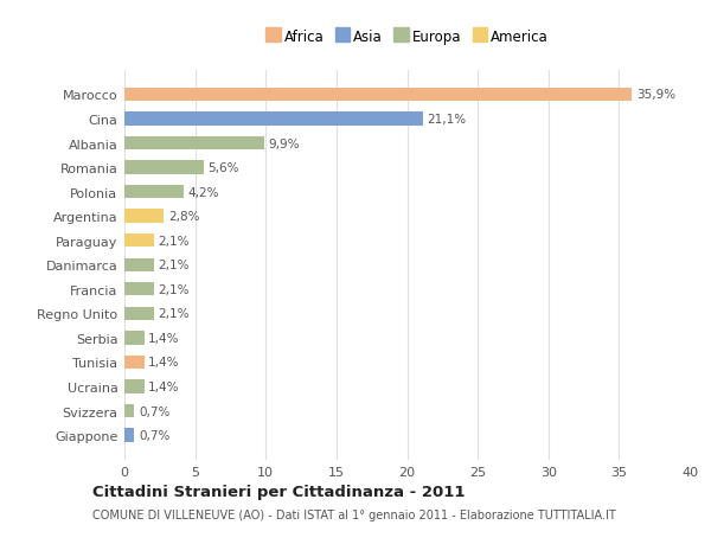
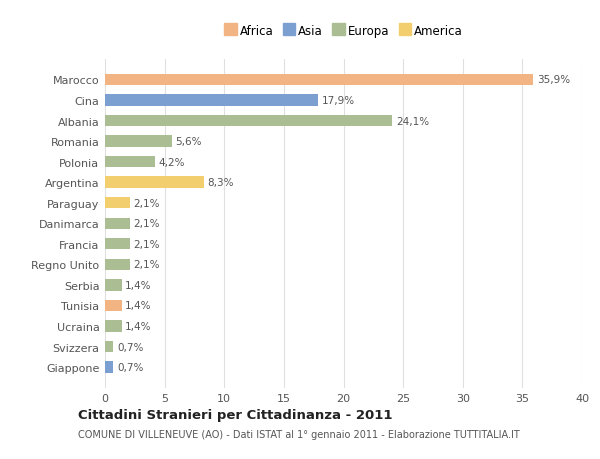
Cina: 21,1% -> 17,9%
Albania: 9,9% -> 24,1%
Argentina: 2,8% -> 8,3%
